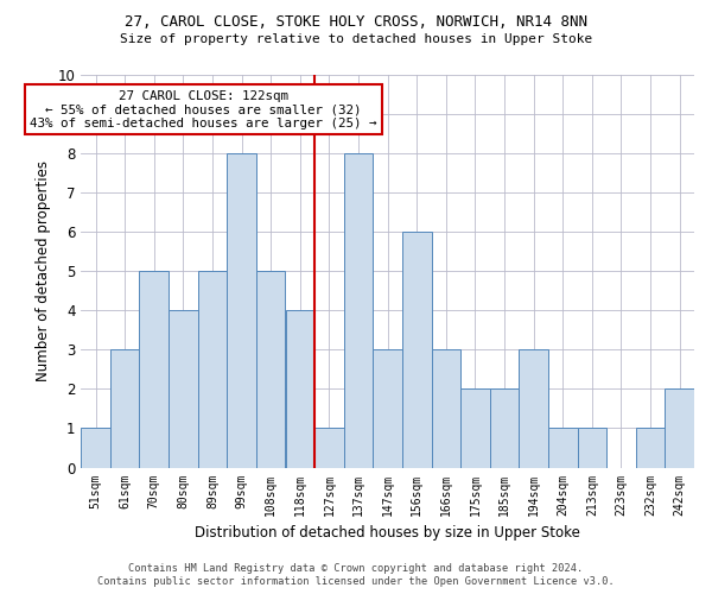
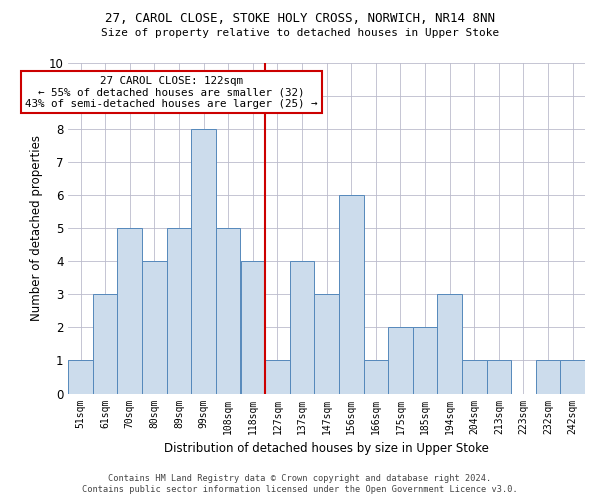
137sqm: 8 -> 4
166sqm: 3 -> 1
242sqm: 2 -> 1
